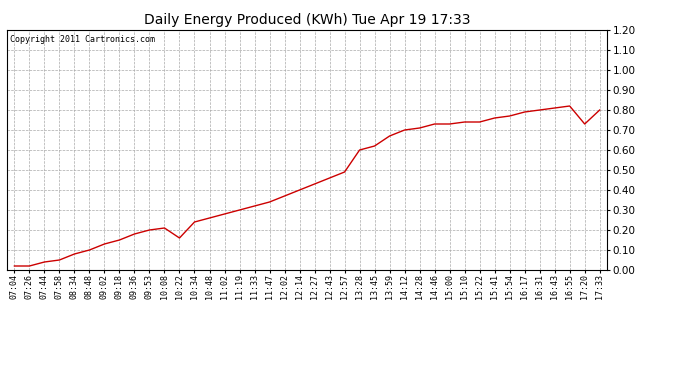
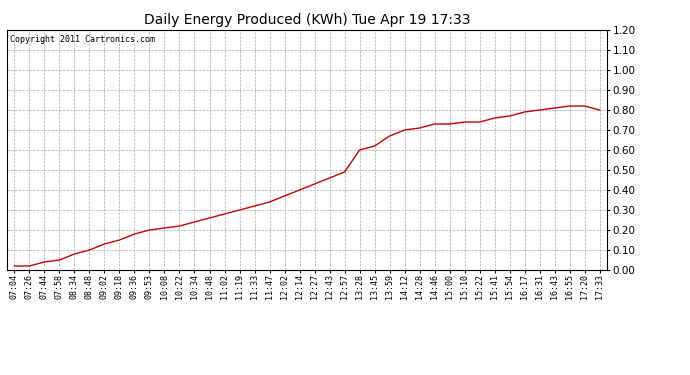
10:22: 0.16 -> 0.22
17:20: 0.73 -> 0.82
